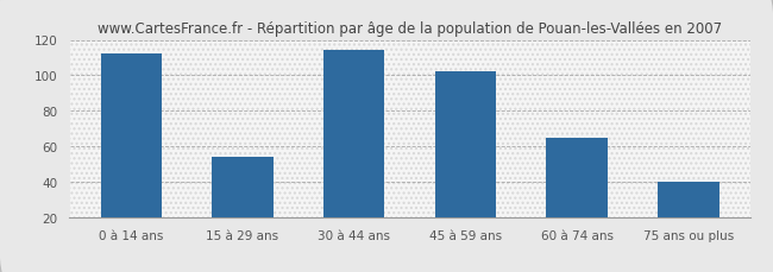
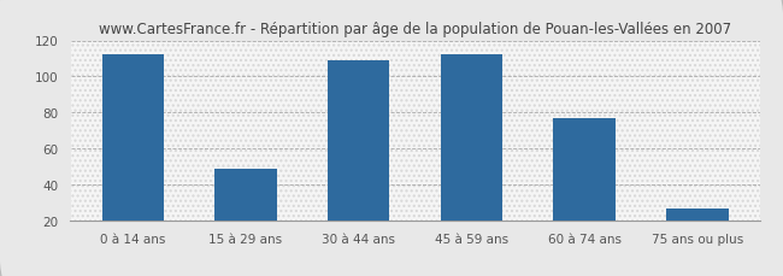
15 à 29 ans: 54 -> 49
30 à 44 ans: 114 -> 109
45 à 59 ans: 102 -> 112
60 à 74 ans: 65 -> 77
75 ans ou plus: 40 -> 27
